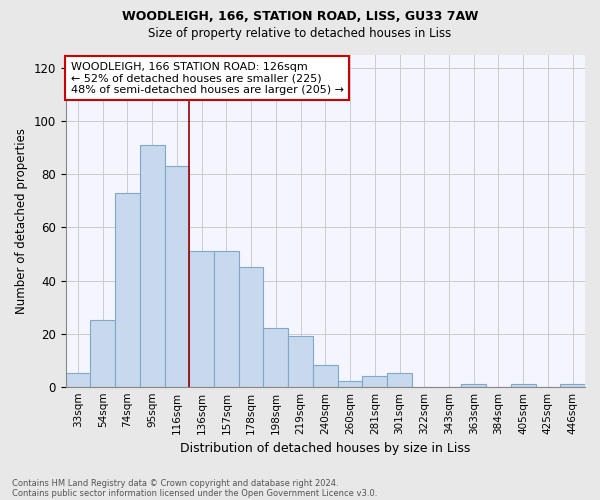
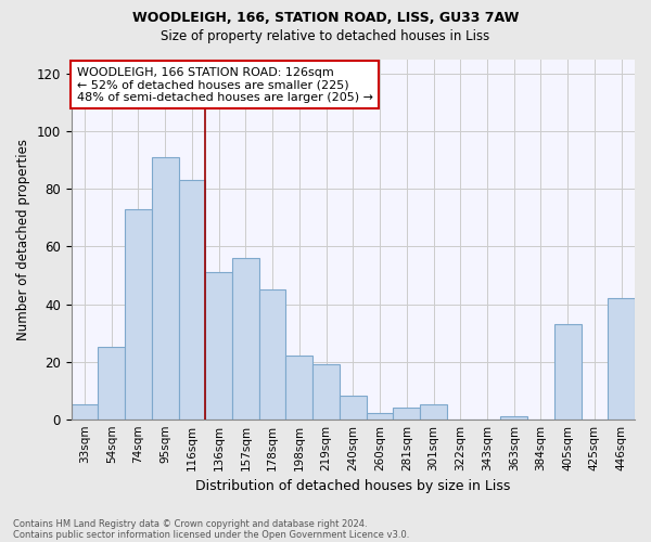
157sqm: 51 -> 56
405sqm: 1 -> 33
446sqm: 1 -> 42
